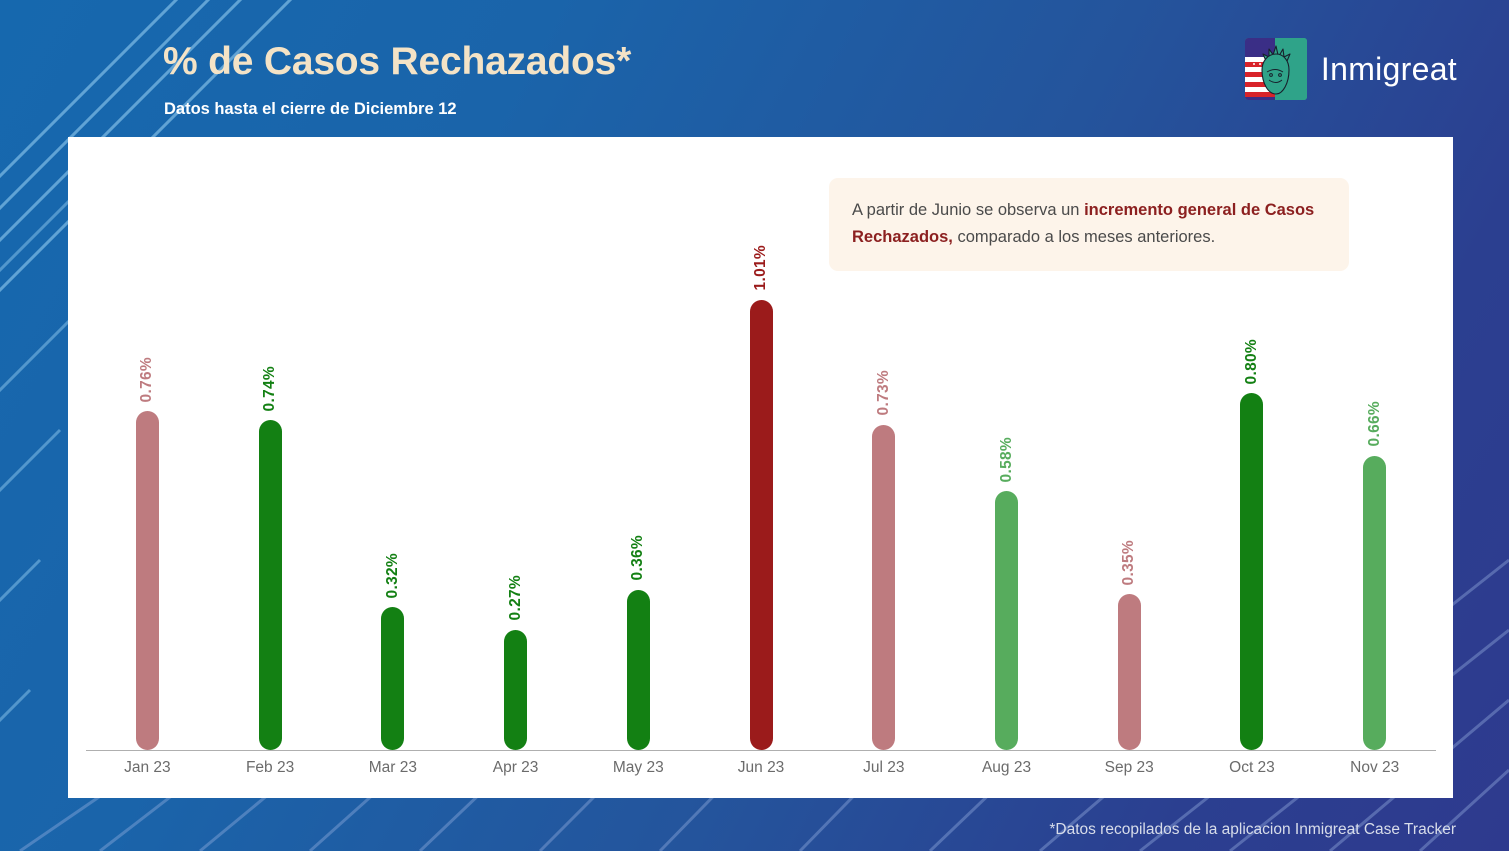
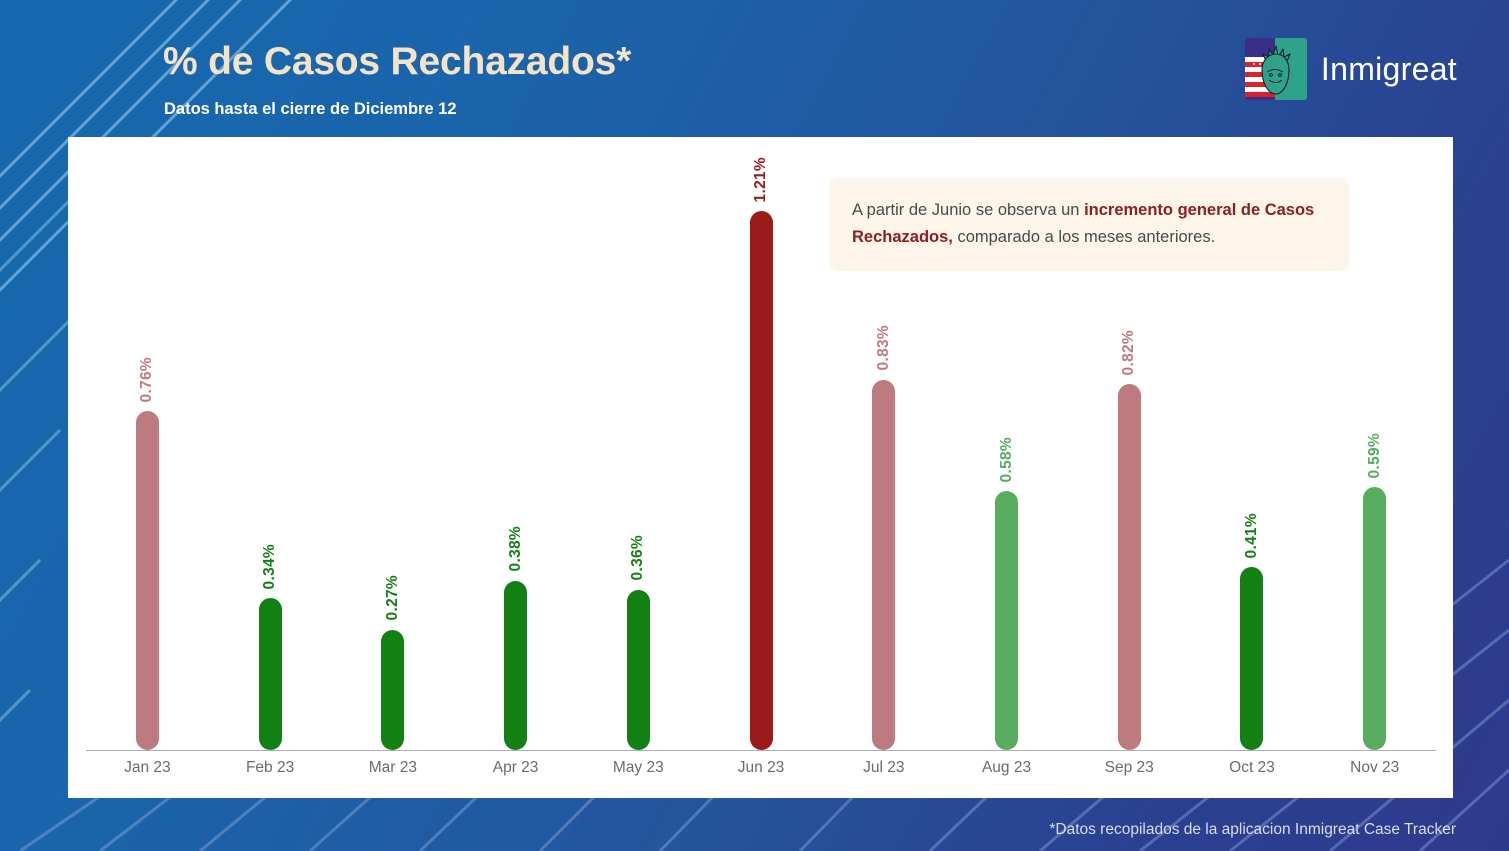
Feb 23: 0.74% -> 0.34%
Mar 23: 0.32% -> 0.27%
Apr 23: 0.27% -> 0.38%
Jun 23: 1.01% -> 1.21%
Jul 23: 0.73% -> 0.83%
Sep 23: 0.35% -> 0.82%
Oct 23: 0.80% -> 0.41%
Nov 23: 0.66% -> 0.59%
